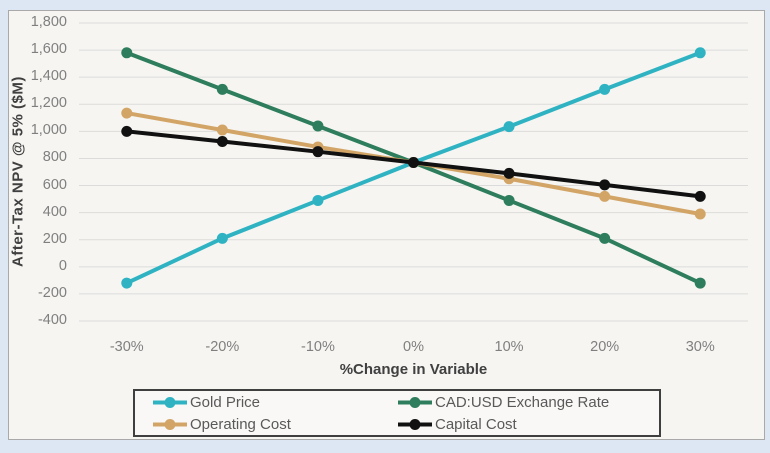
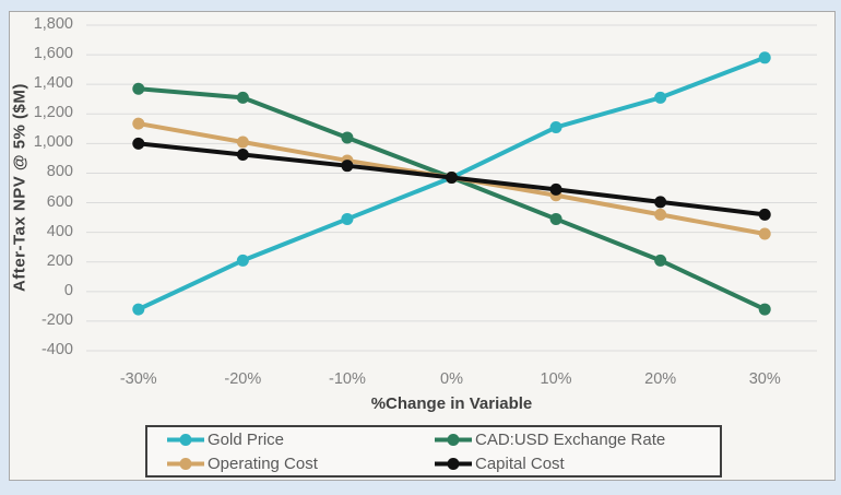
CAD:USD Exchange Rate/-30%: 1580 -> 1370
Gold Price/10%: 1040 -> 1110
